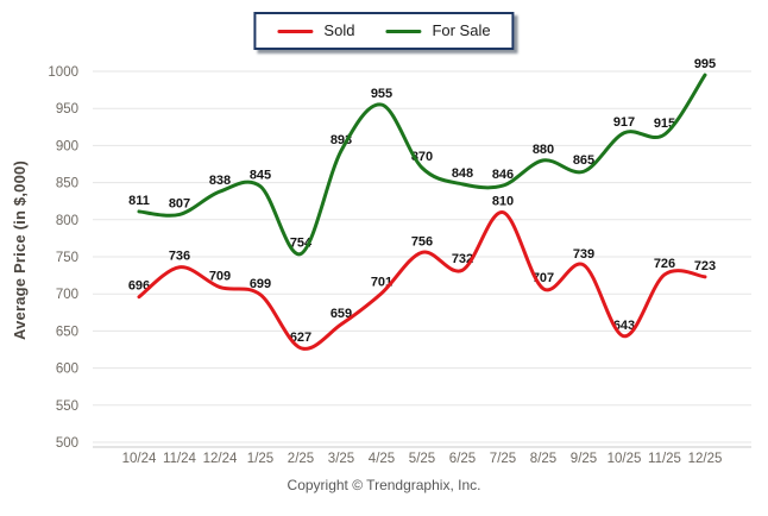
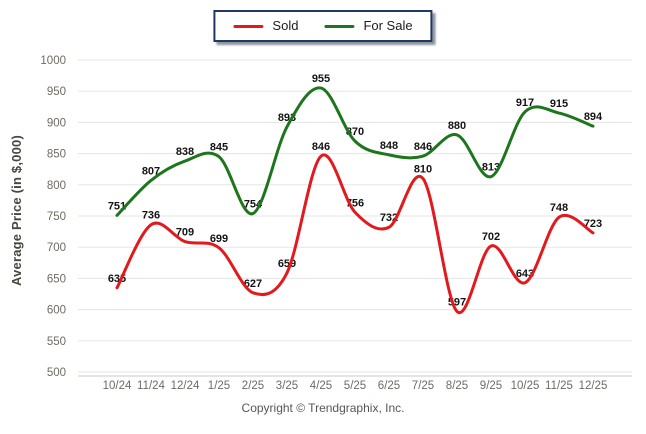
Sold/10/24: 696 -> 635
For Sale/10/24: 811 -> 751
Sold/4/25: 701 -> 846
Sold/8/25: 707 -> 597
Sold/9/25: 739 -> 702
For Sale/9/25: 865 -> 813
Sold/11/25: 726 -> 748
For Sale/12/25: 995 -> 894
